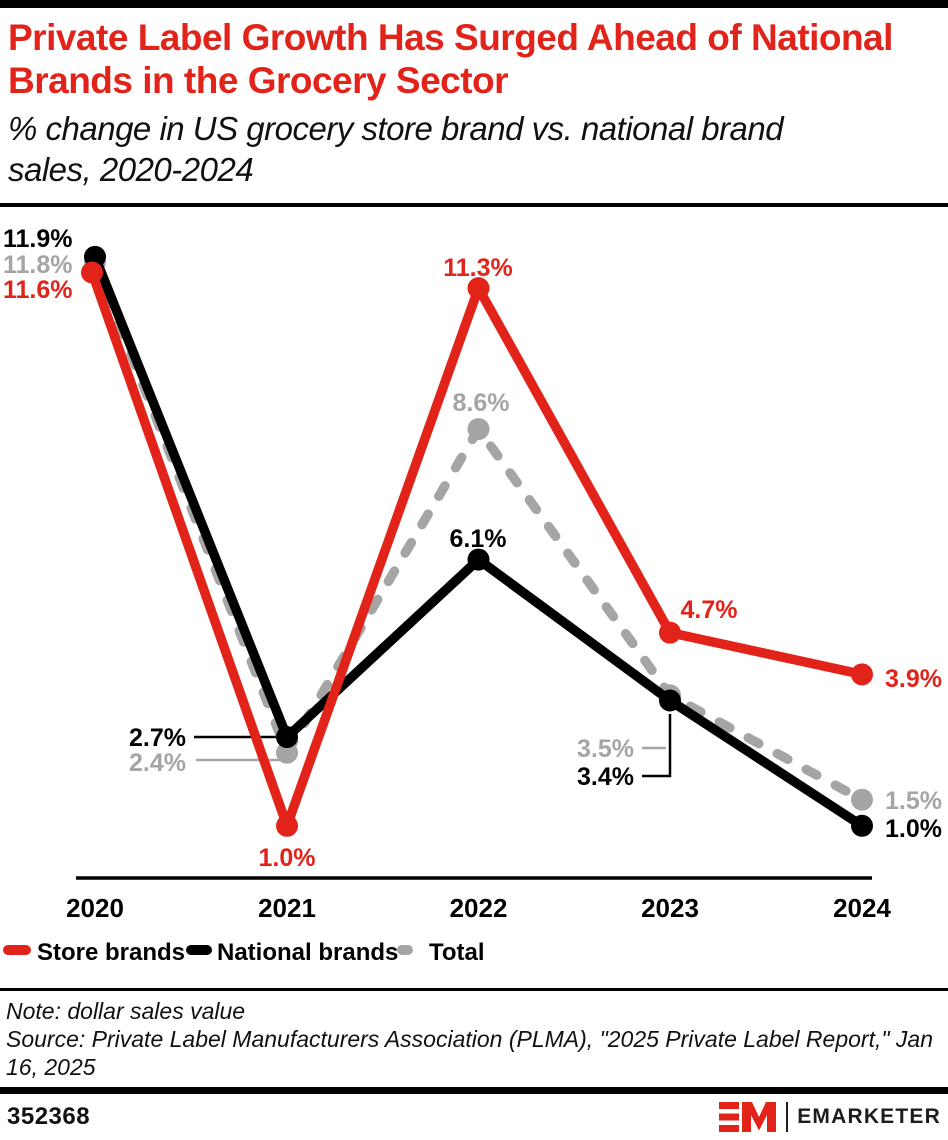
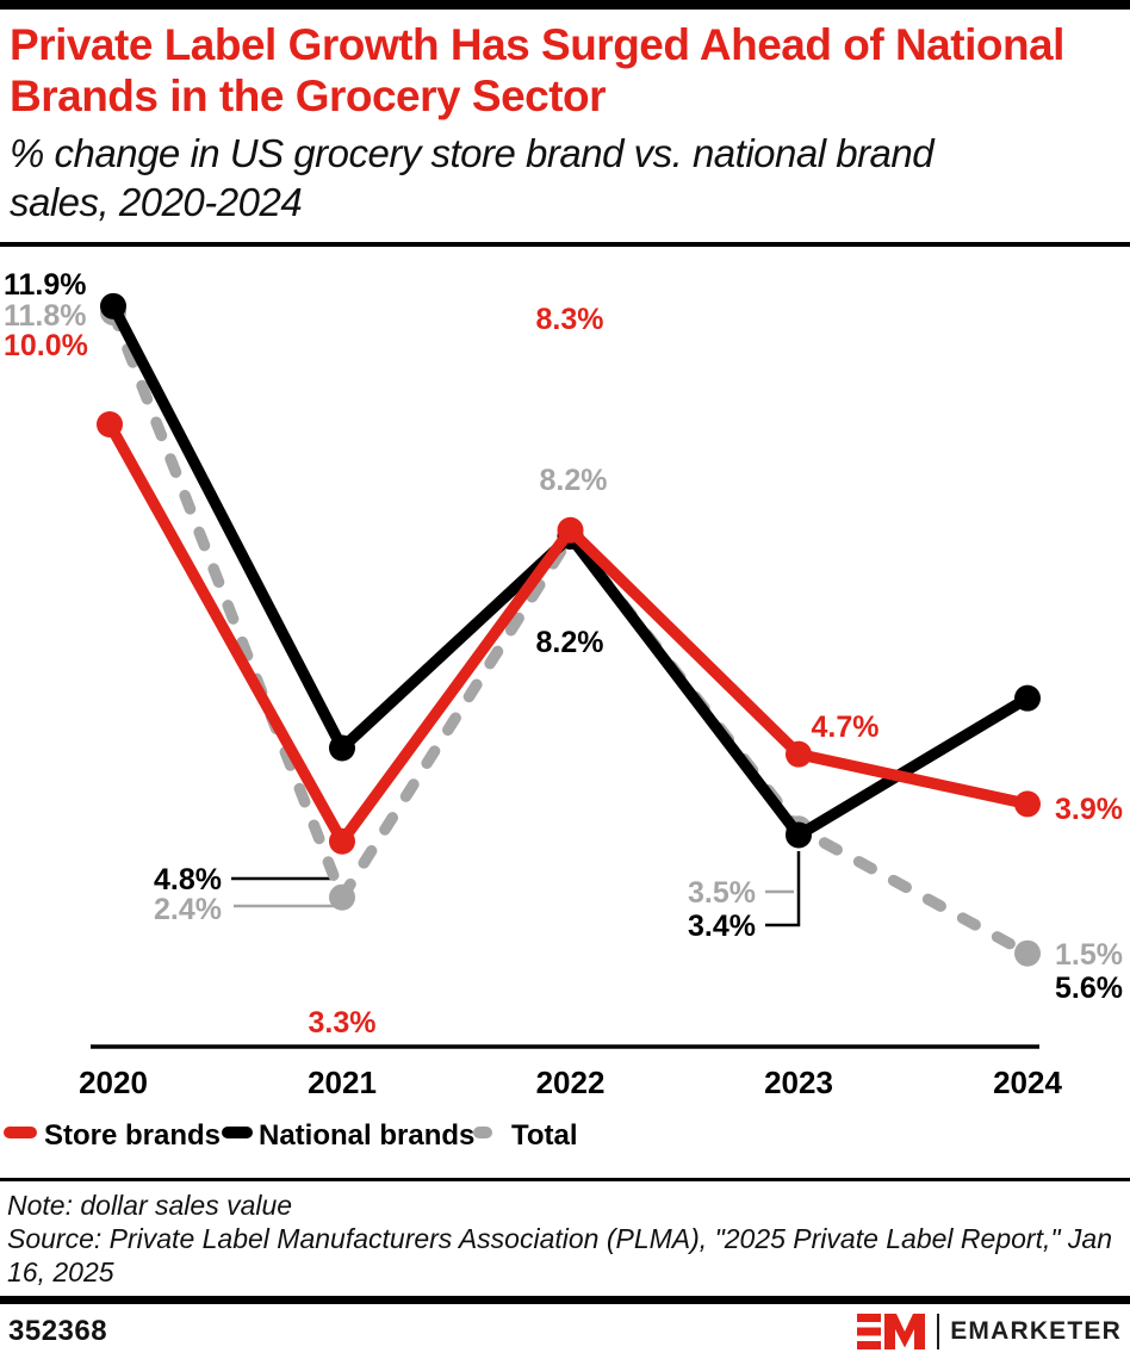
Store brands/2020: 11.6% -> 10.0%
Store brands/2021: 1.0% -> 3.3%
National brands/2021: 2.7% -> 4.8%
Store brands/2022: 11.3% -> 8.3%
National brands/2022: 6.1% -> 8.2%
Total/2022: 8.6% -> 8.2%
National brands/2024: 1.0% -> 5.6%
